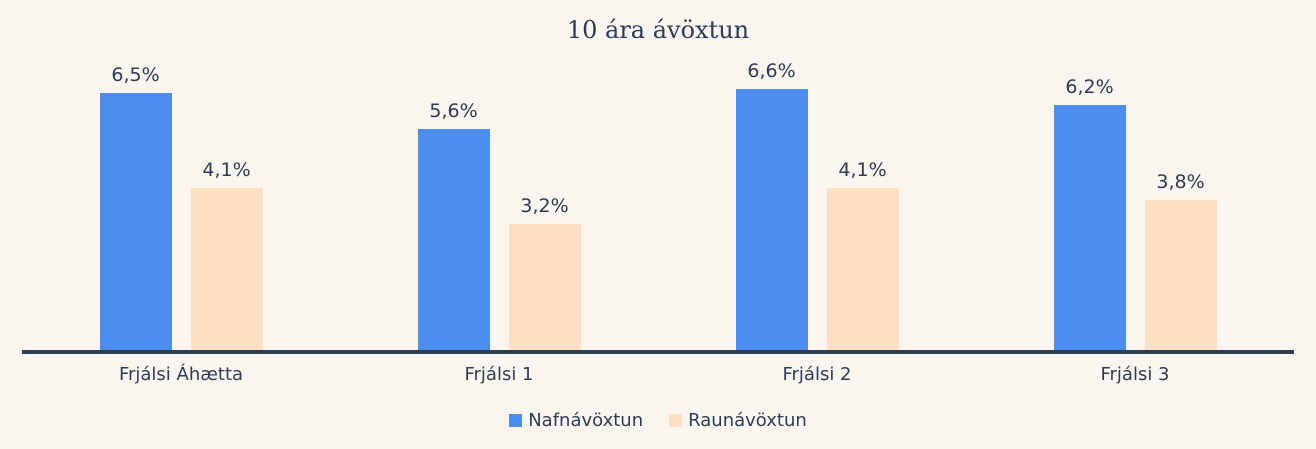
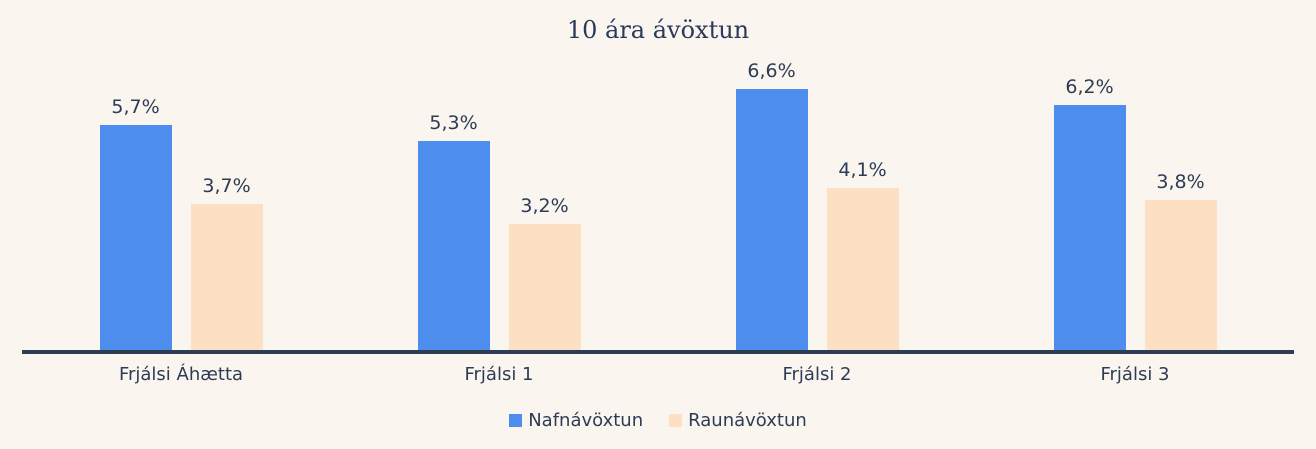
Nafnávöxtun/Frjálsi Áhætta: 6,5% -> 5,7%
Raunávöxtun/Frjálsi Áhætta: 4,1% -> 3,7%
Nafnávöxtun/Frjálsi 1: 5,6% -> 5,3%
